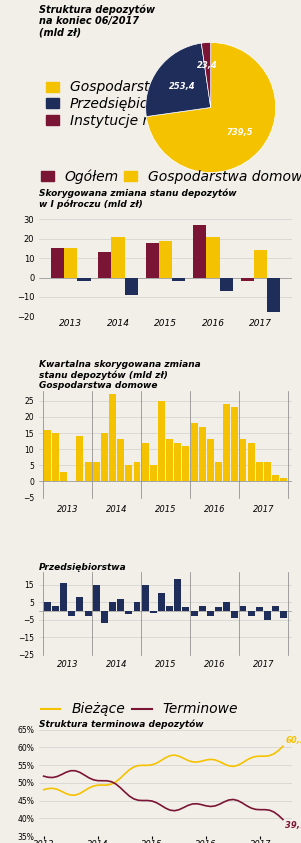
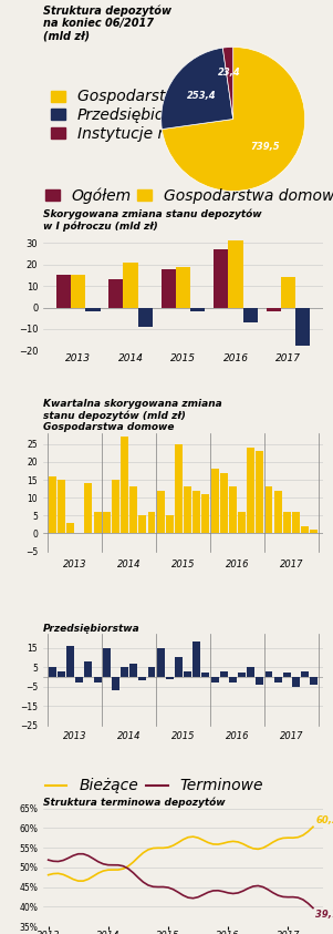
Skorygowana zmiana stanu depozytów w I półroczu (mld zł)/Gospodarstwa domowe/2016: 21 -> 31
